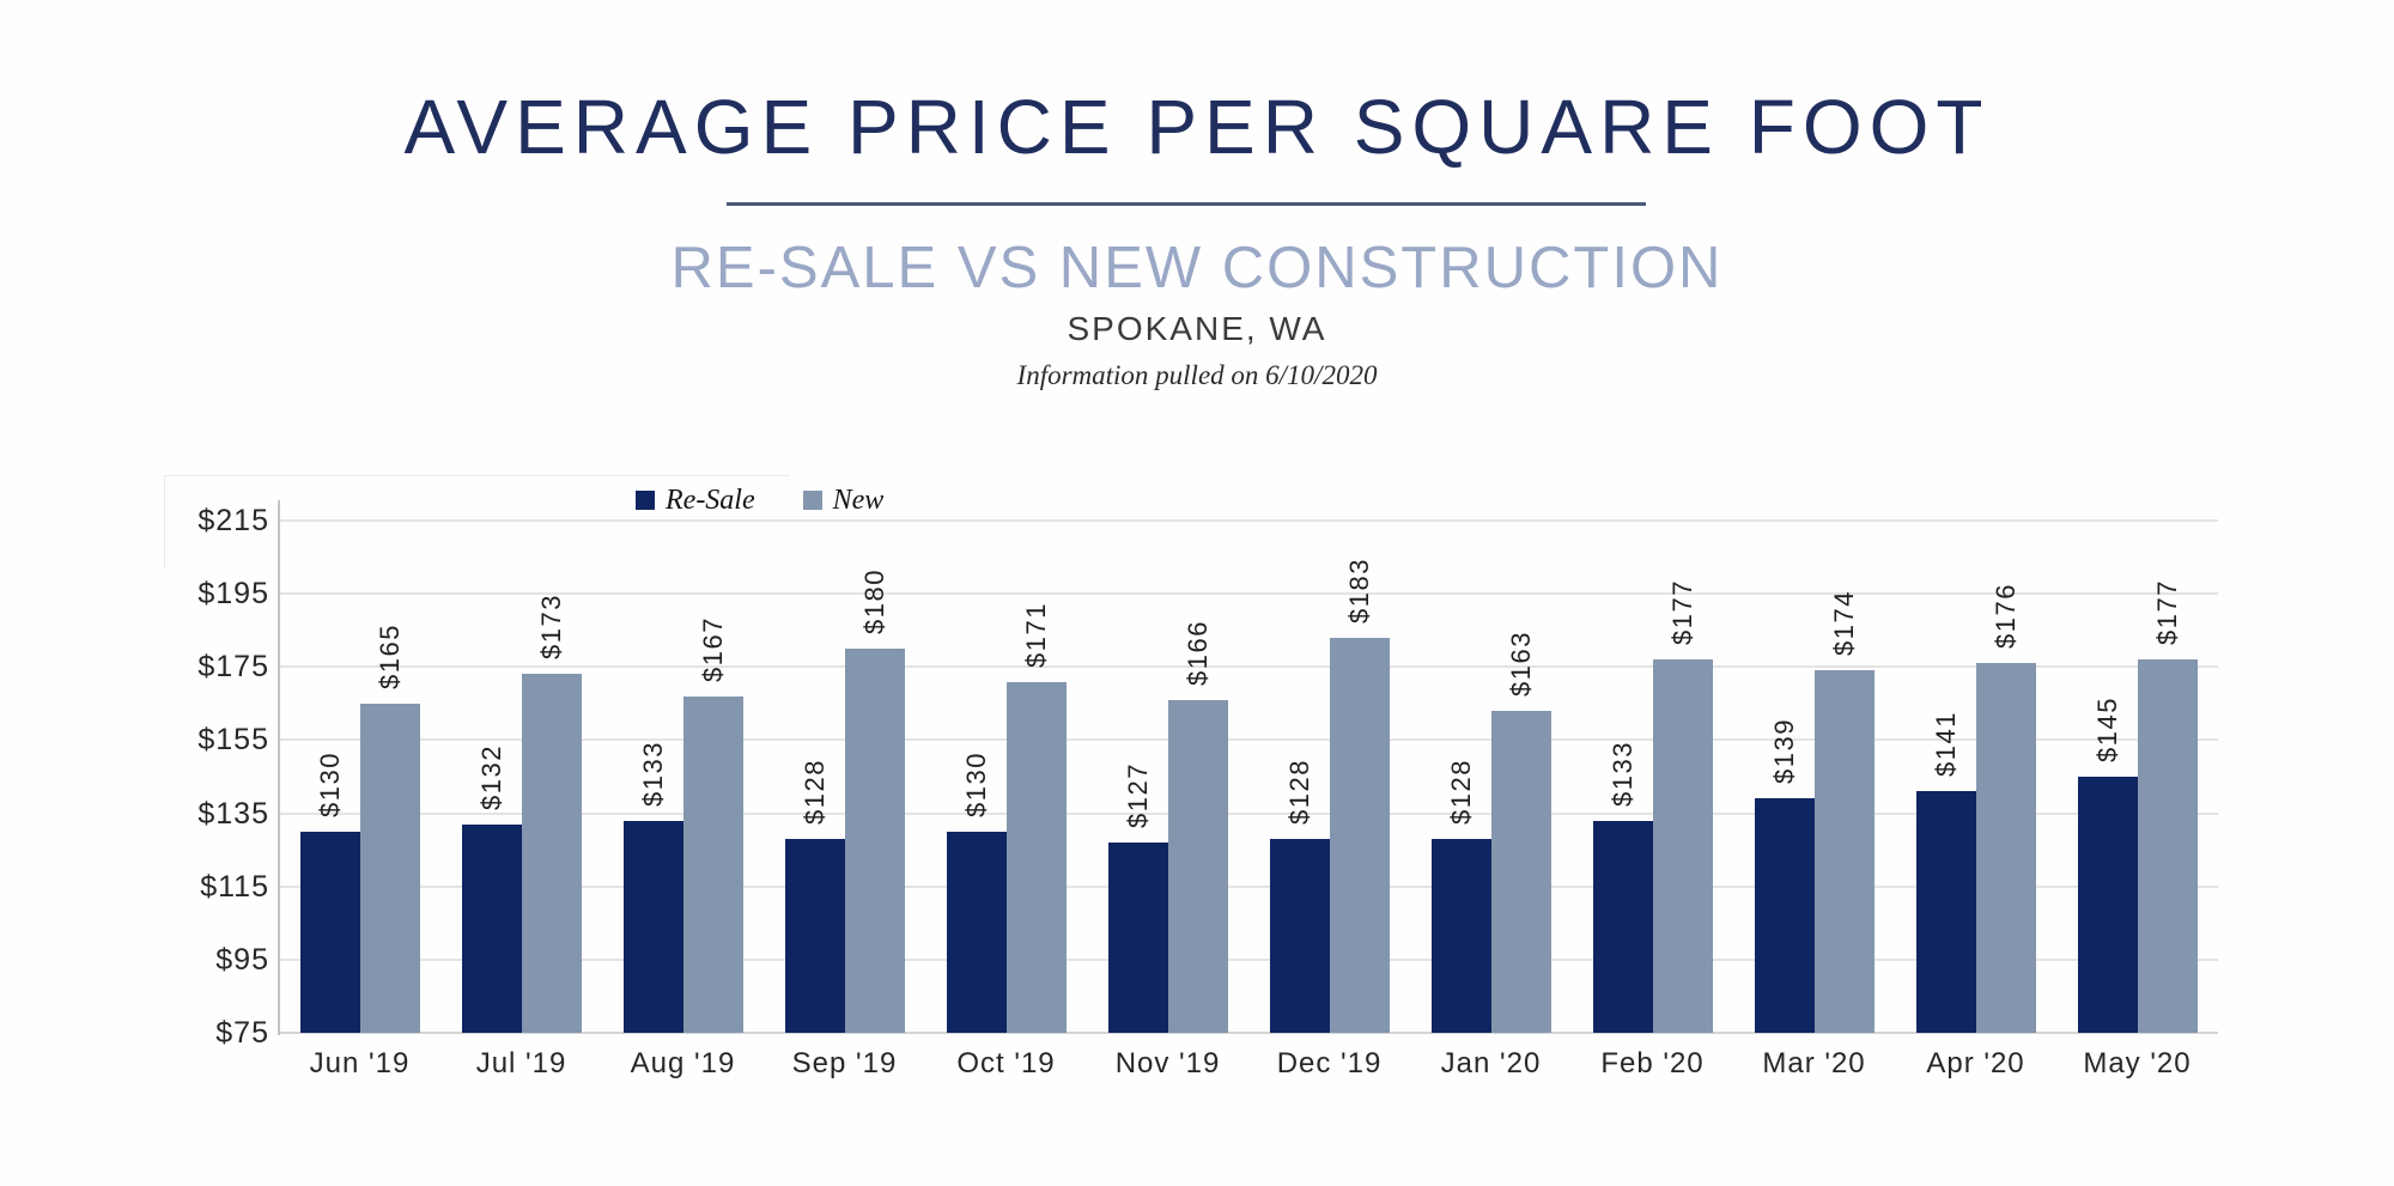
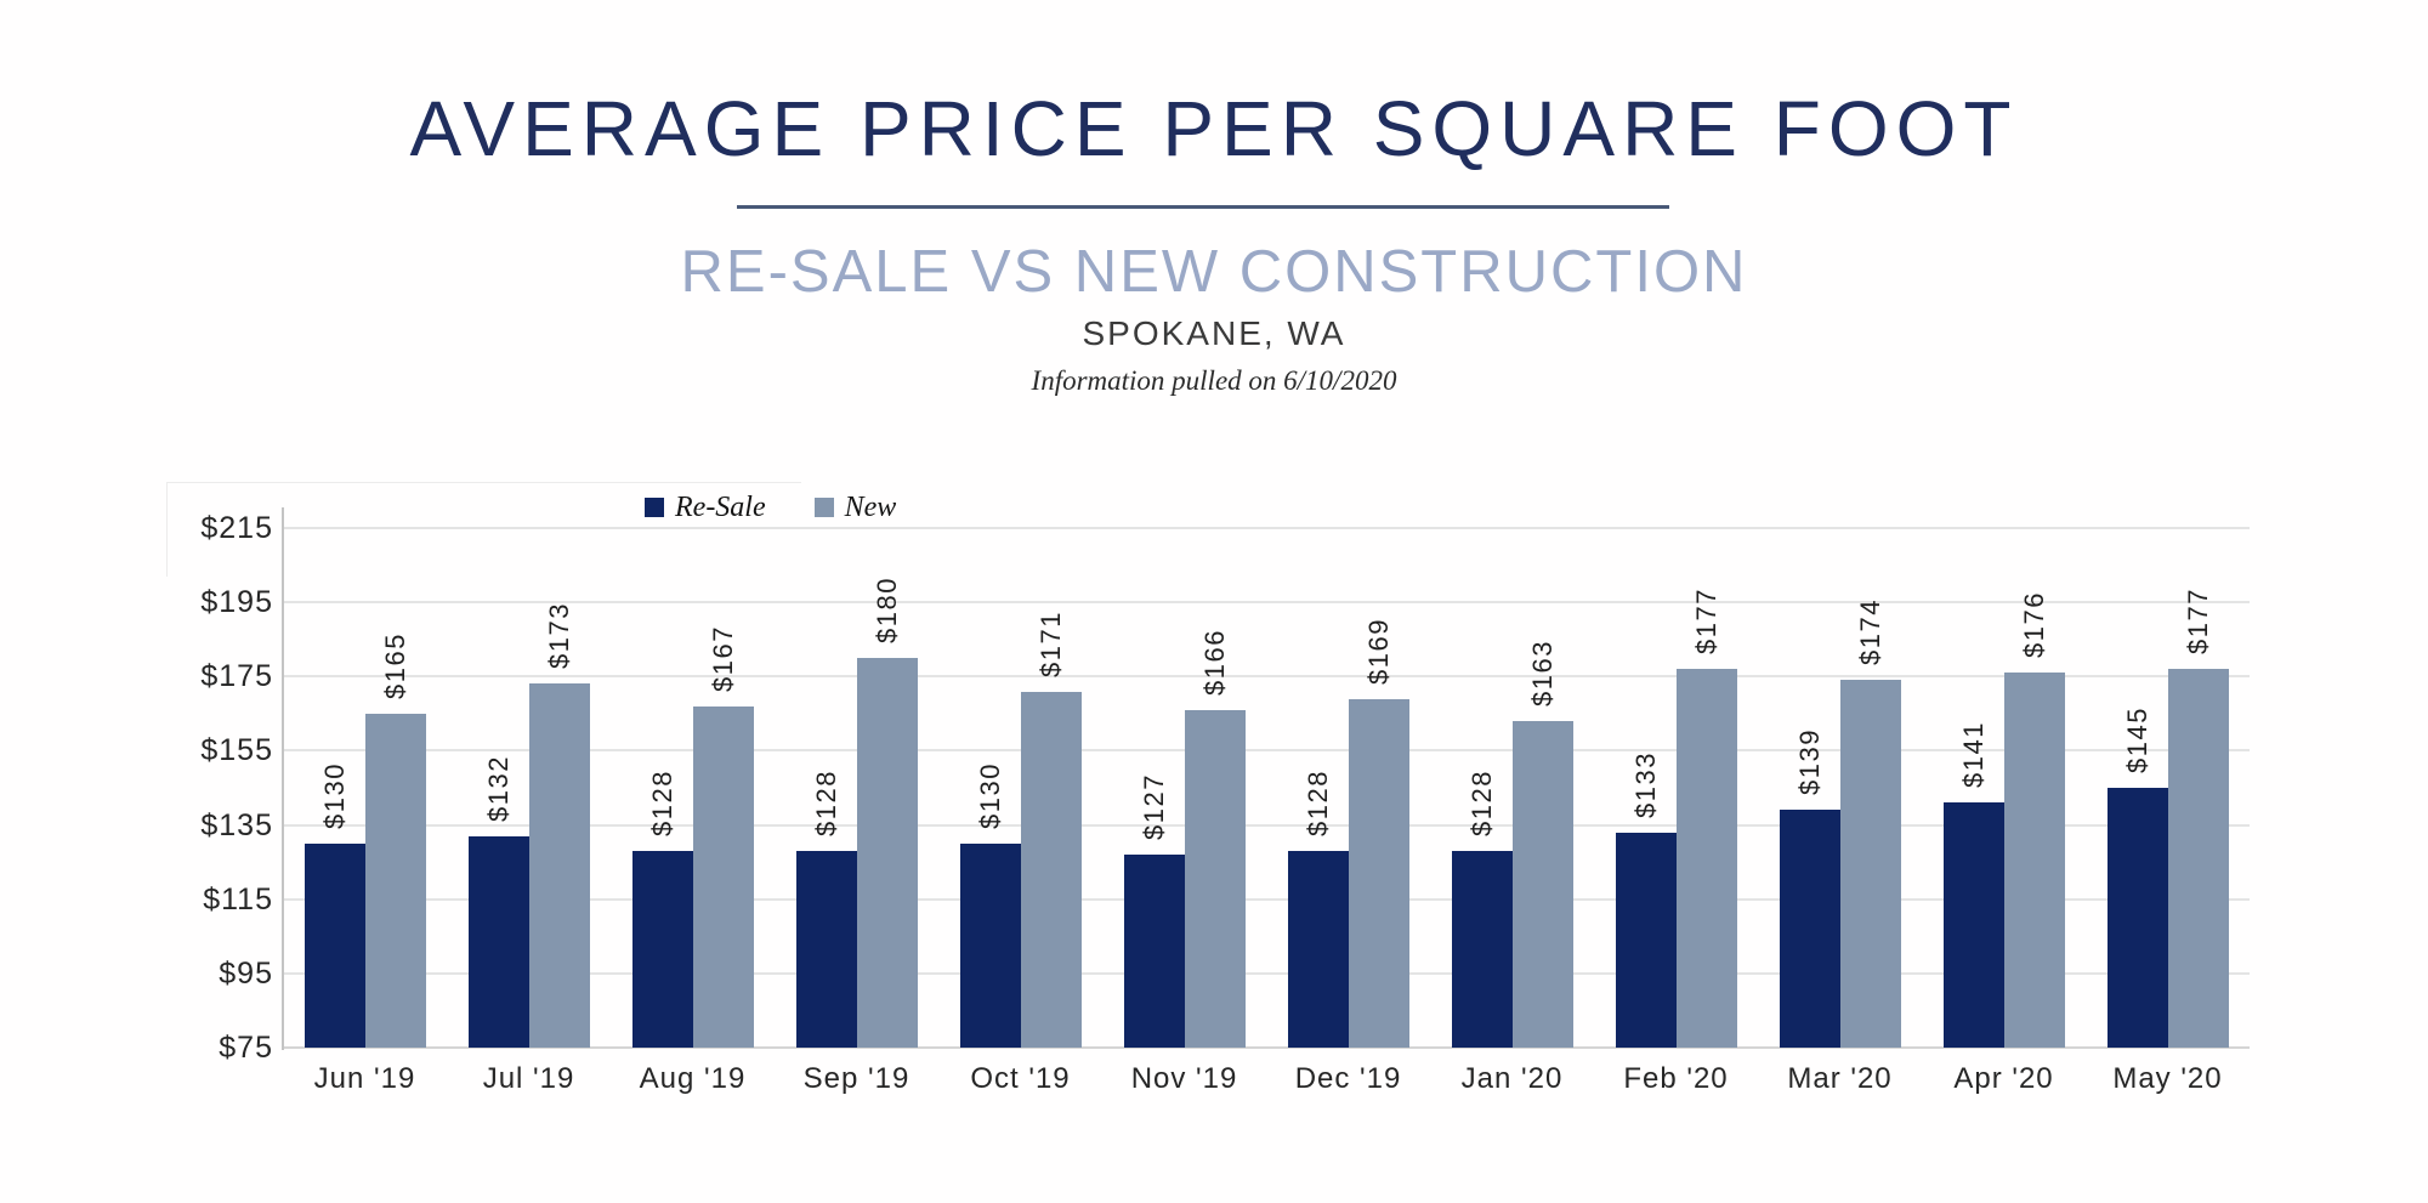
Re-Sale/Aug '19: $133 -> $128
New/Dec '19: $183 -> $169
